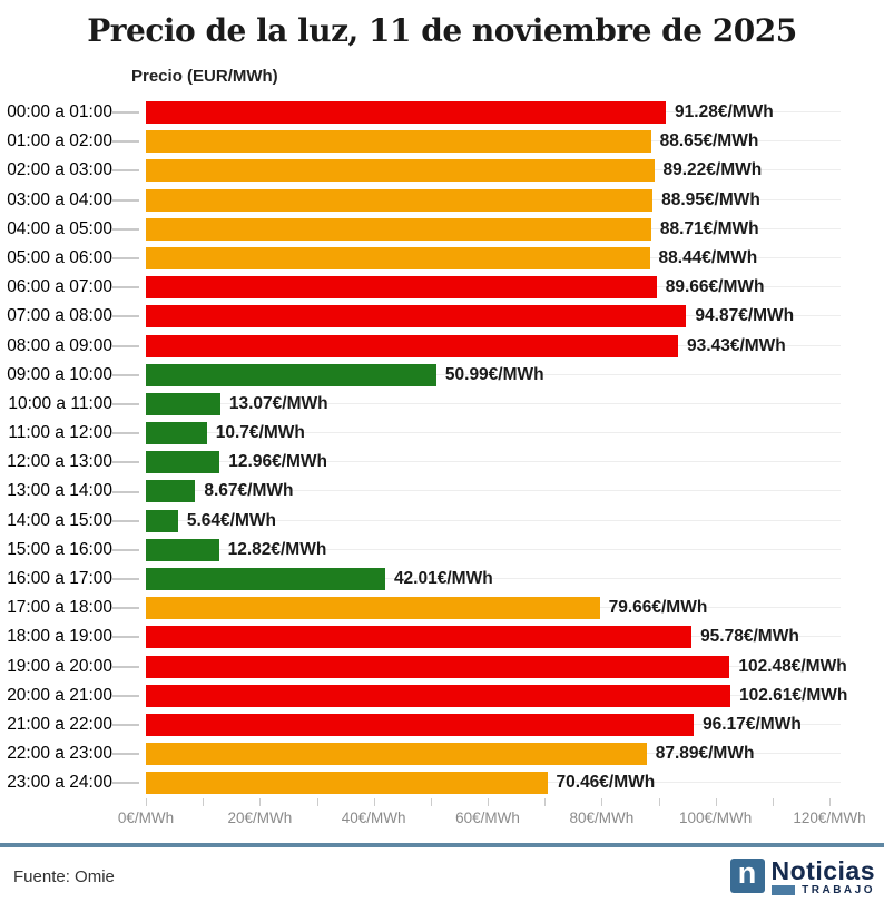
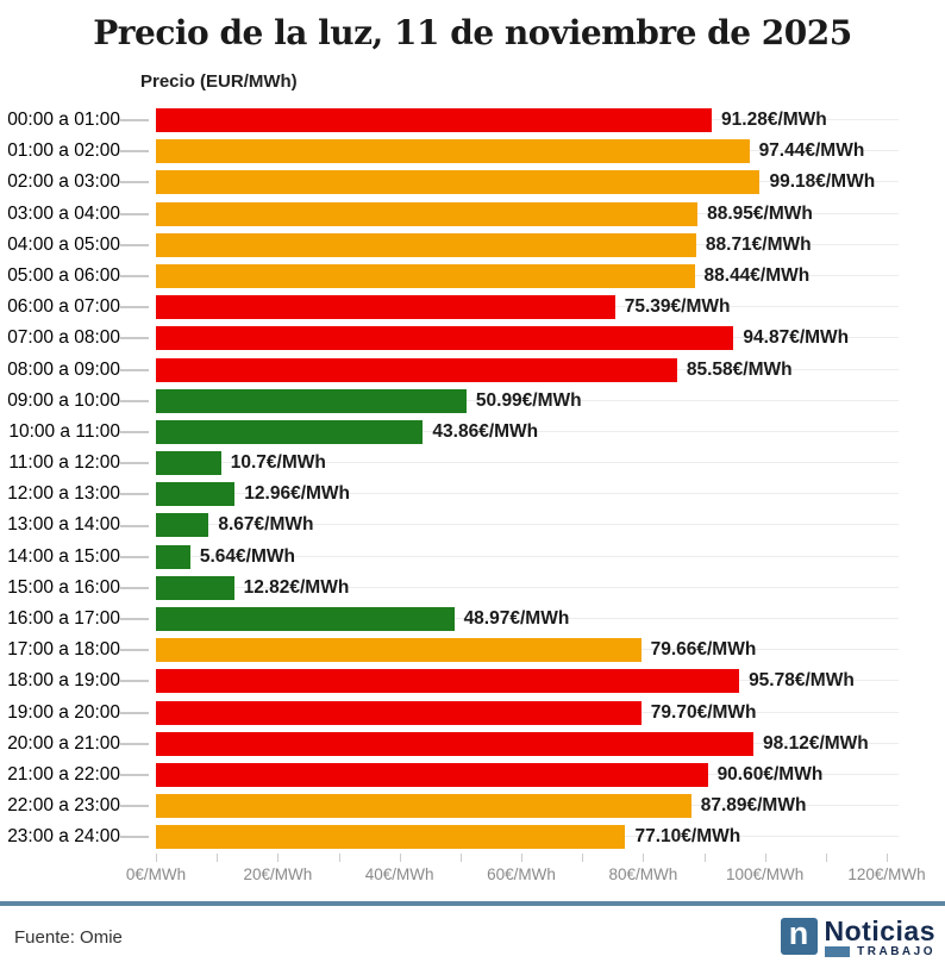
01:00 a 02:00: 88.65 -> 97.44
02:00 a 03:00: 89.22 -> 99.18
06:00 a 07:00: 89.66 -> 75.39
08:00 a 09:00: 93.43 -> 85.58
10:00 a 11:00: 13.07 -> 43.86
16:00 a 17:00: 42.01 -> 48.97
19:00 a 20:00: 102.48 -> 79.70
20:00 a 21:00: 102.61 -> 98.12
21:00 a 22:00: 96.17 -> 90.60
23:00 a 24:00: 70.46 -> 77.10
